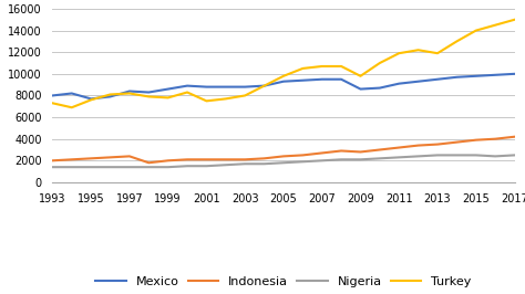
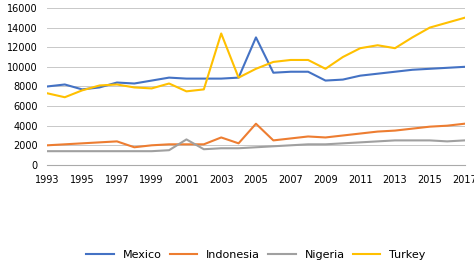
Nigeria/2001: 1500 -> 2600
Indonesia/2003: 2100 -> 2800
Turkey/2003: 8000 -> 13400
Mexico/2005: 9300 -> 13000
Indonesia/2005: 2400 -> 4200
